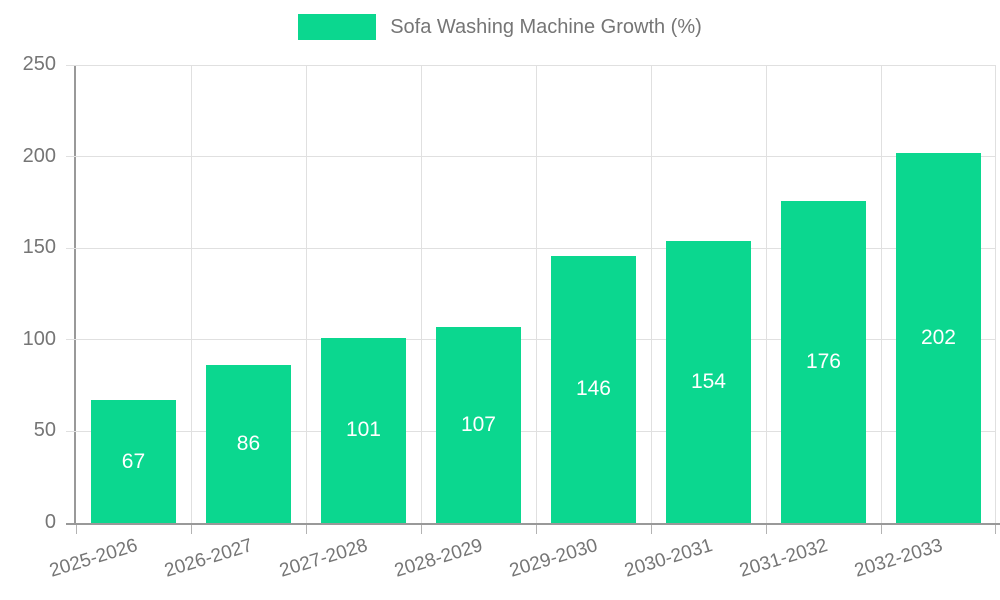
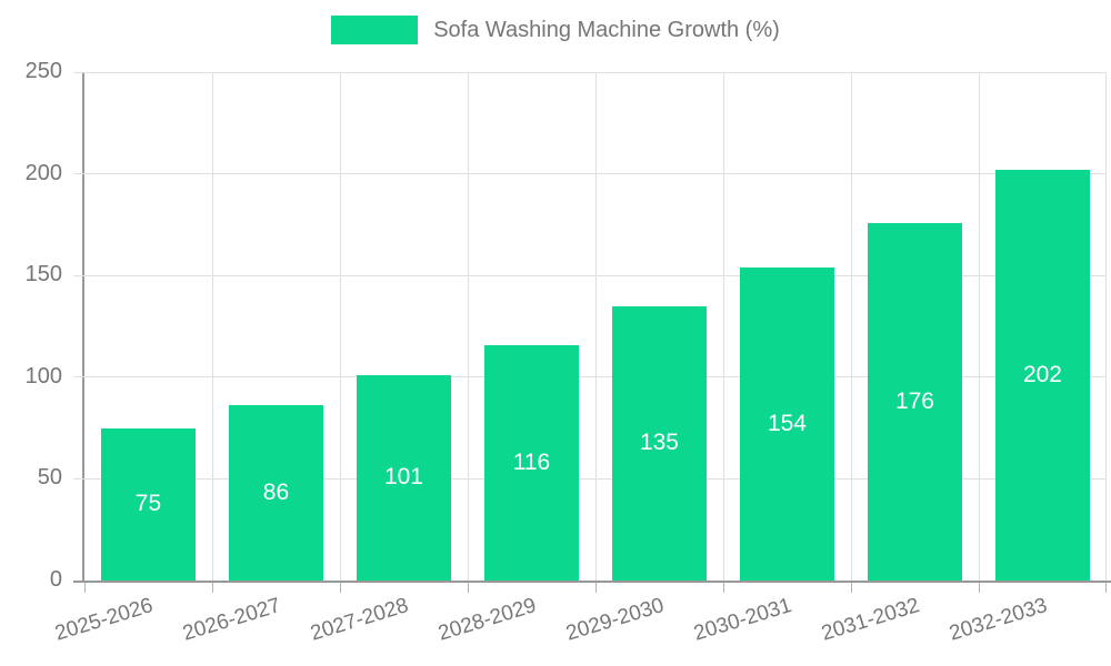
2025-2026: 67 -> 75
2028-2029: 107 -> 116
2029-2030: 146 -> 135
